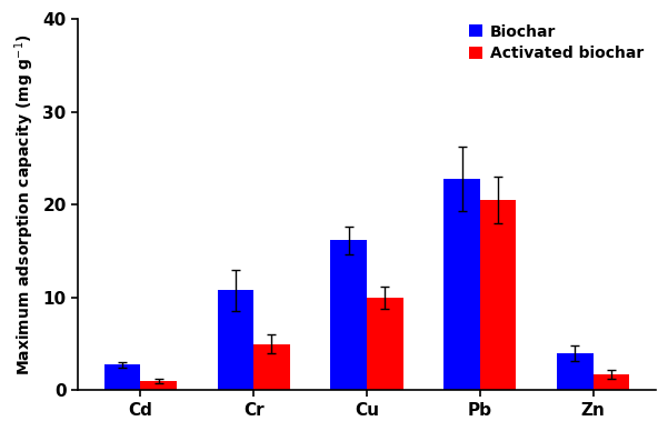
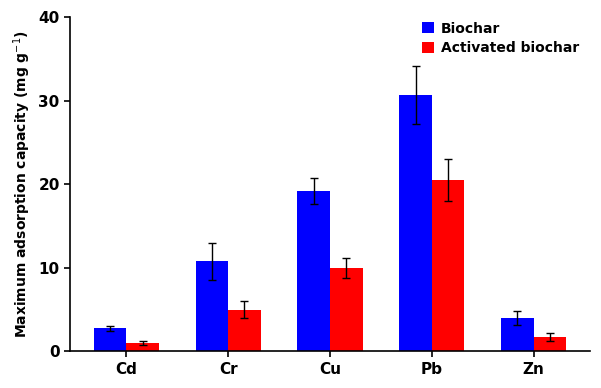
Biochar/Cu: 16.2 -> 19.2
Biochar/Pb: 22.8 -> 30.7
